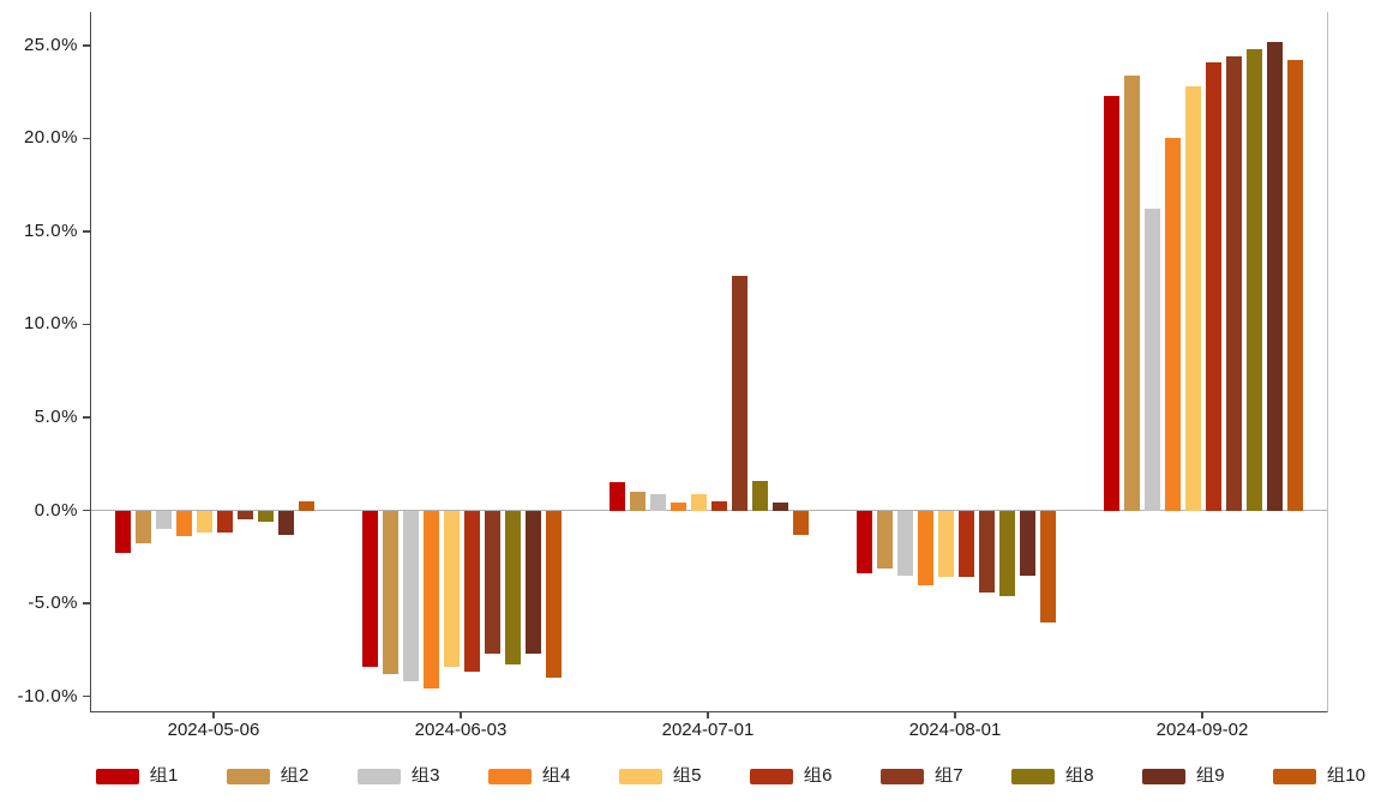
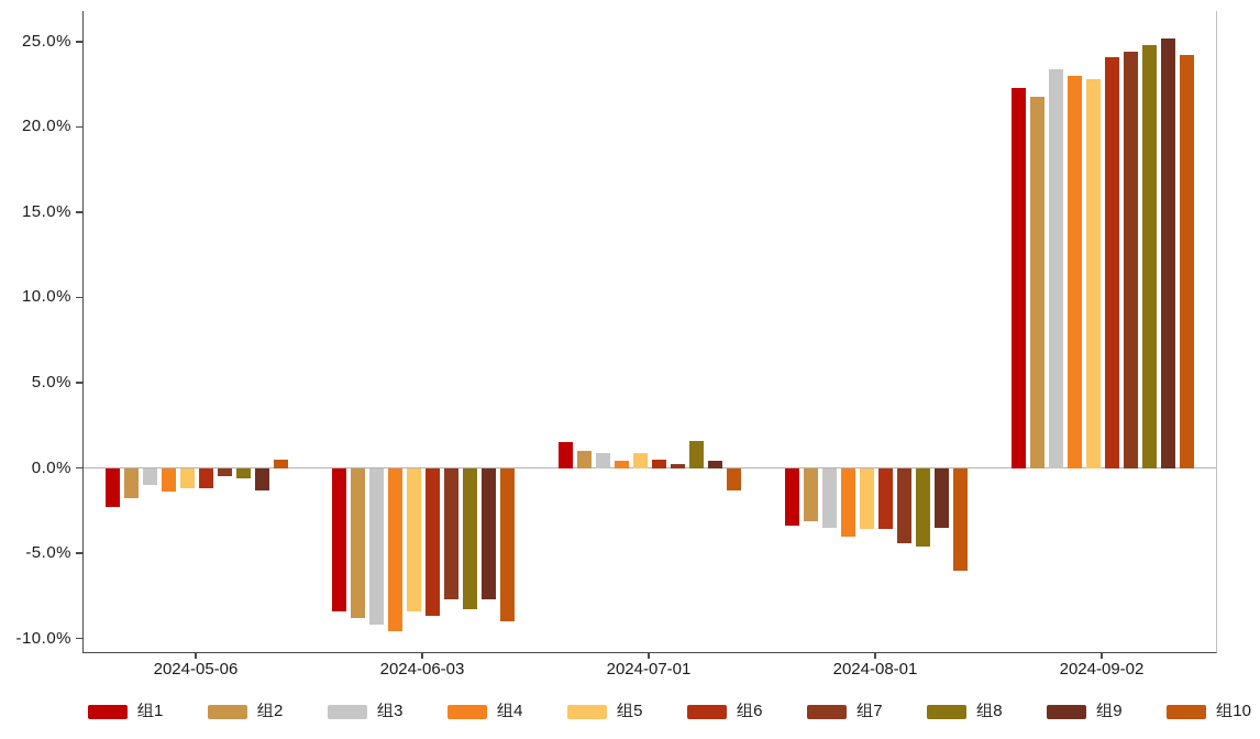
组7/2024-07-01: 12.6% -> 0.2%
组2/2024-09-02: 23.4% -> 21.8%
组3/2024-09-02: 16.2% -> 23.4%
组4/2024-09-02: 20.0% -> 23.0%
